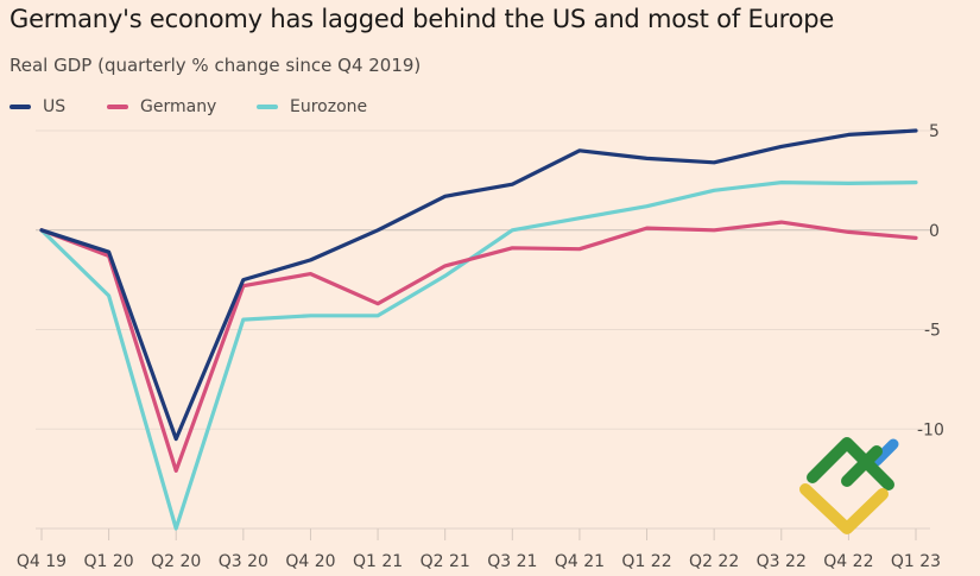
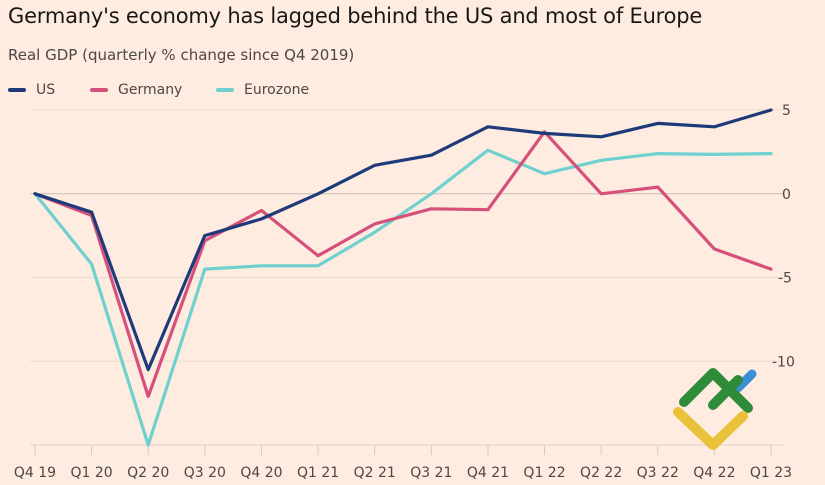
Eurozone/Q1 20: -3.3 -> -4.2
Germany/Q4 20: -2.2 -> -1.0
Eurozone/Q4 21: 0.6 -> 2.6
Germany/Q1 22: 0.1 -> 3.7
US/Q4 22: 4.8 -> 4.0
Germany/Q4 22: -0.1 -> -3.3
Germany/Q1 23: -0.4 -> -4.5
